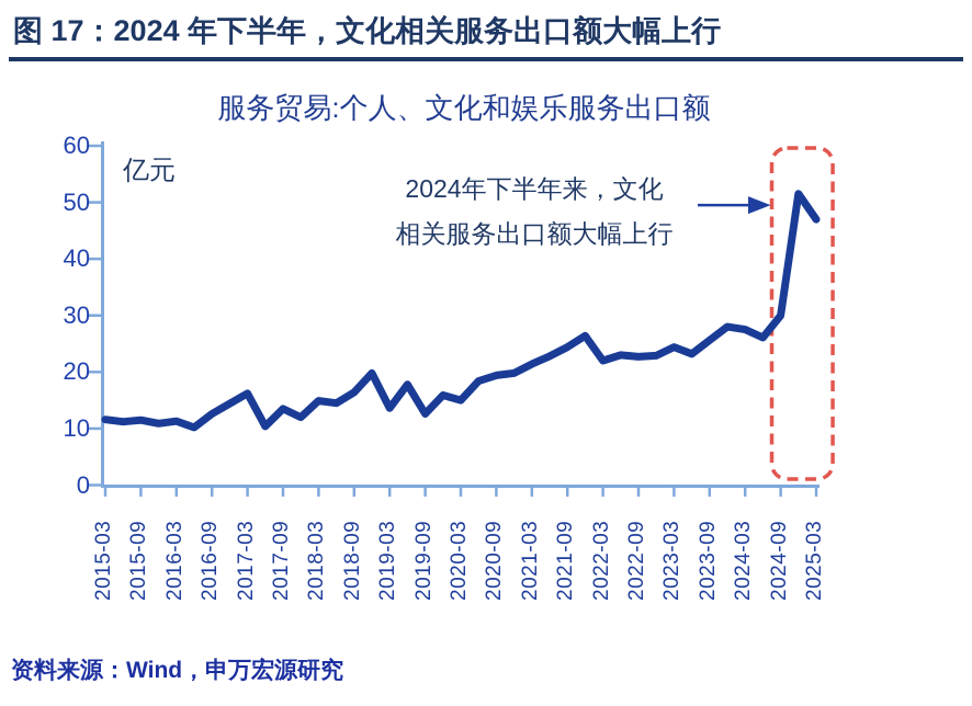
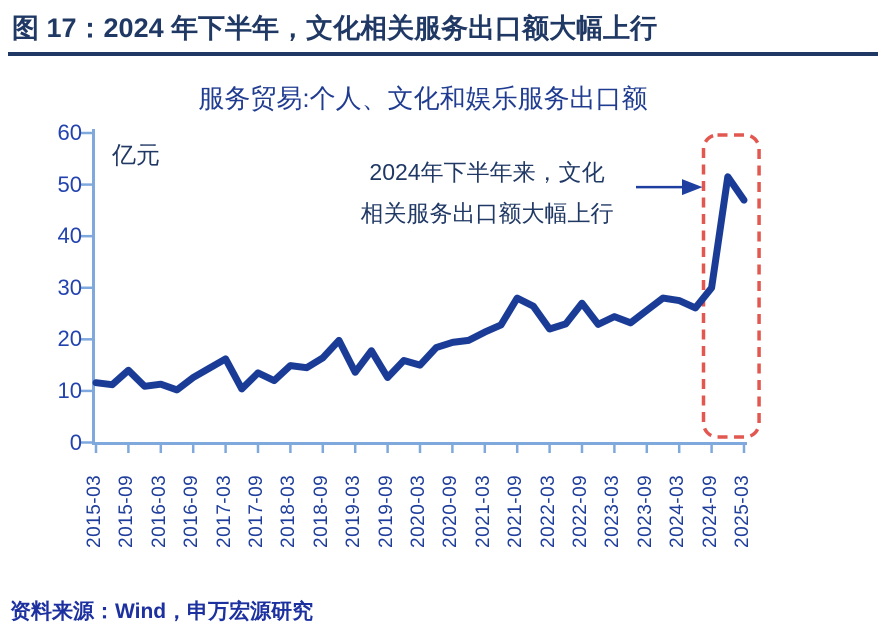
2015-09: 12 -> 14
2021-09: 24 -> 28
2022-09: 23 -> 27
